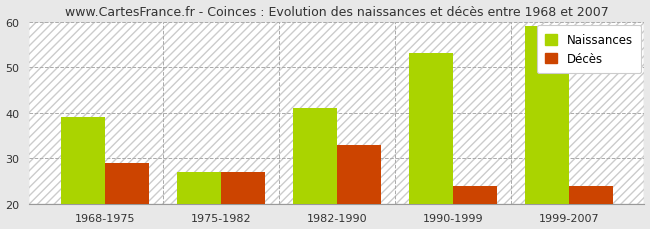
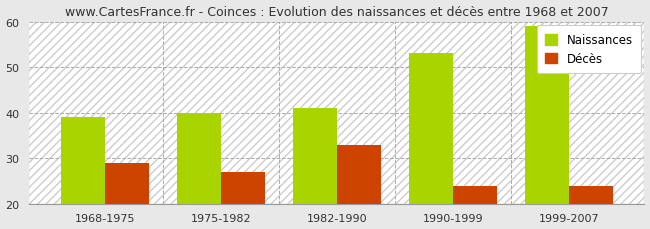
Naissances/1975-1982: 27 -> 40
